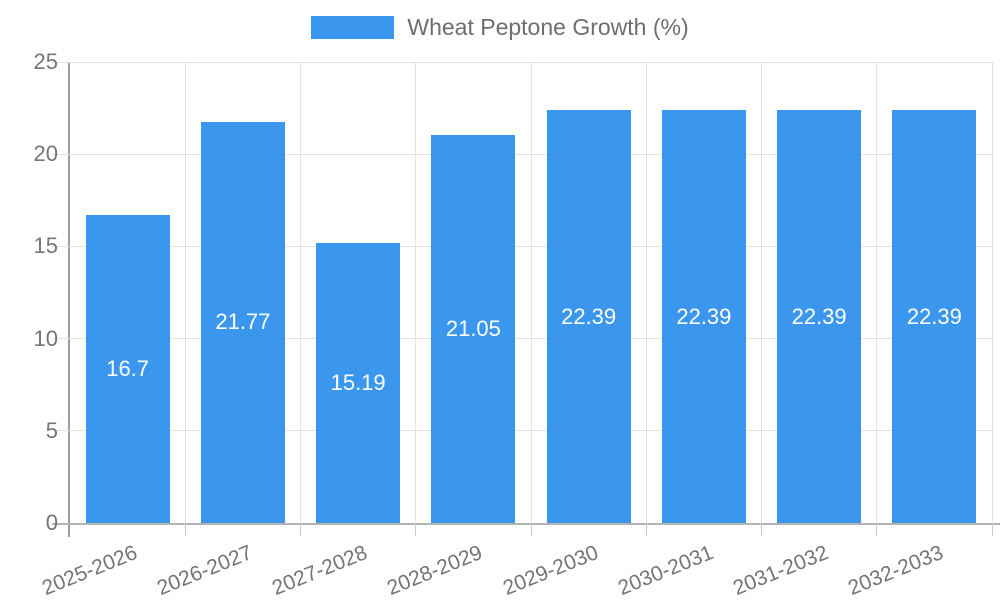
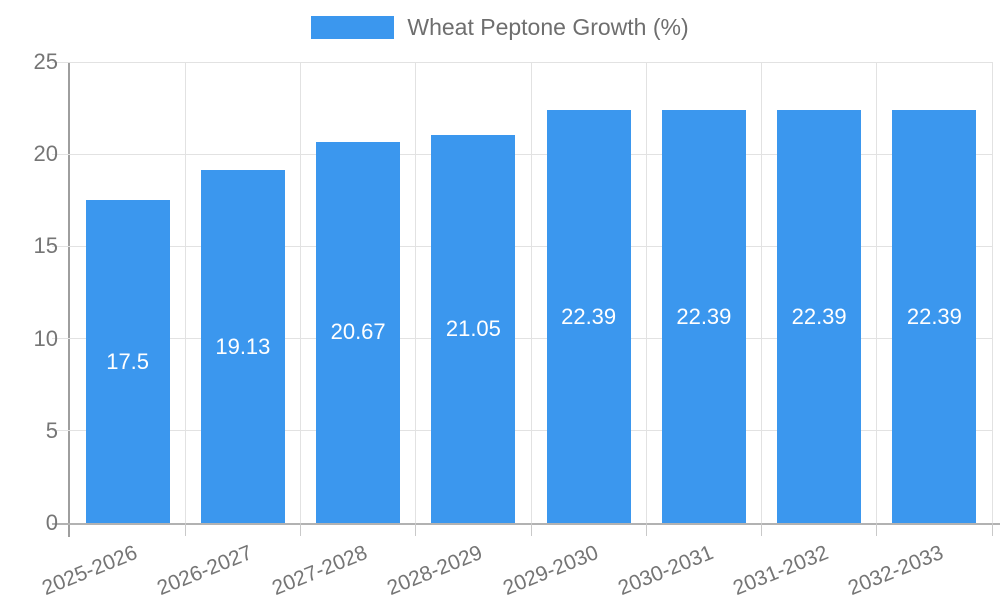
2025-2026: 16.7 -> 17.5
2026-2027: 21.77 -> 19.13
2027-2028: 15.19 -> 20.67
